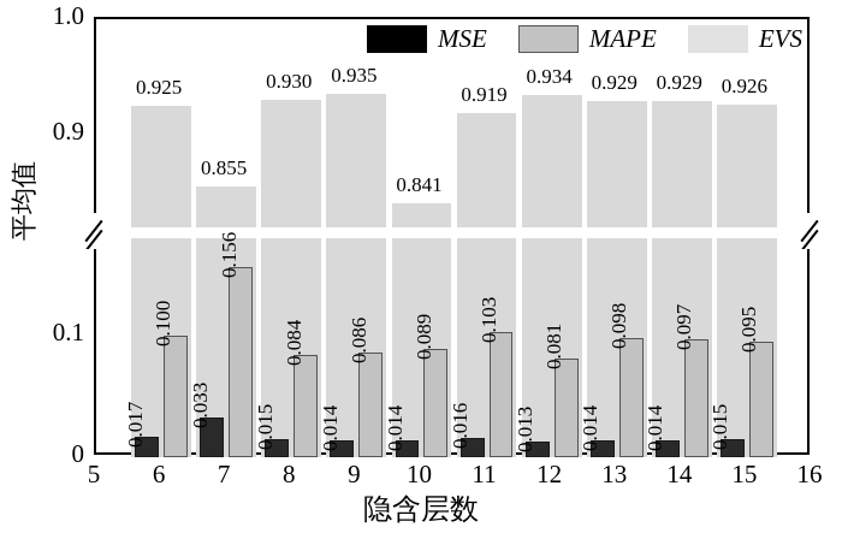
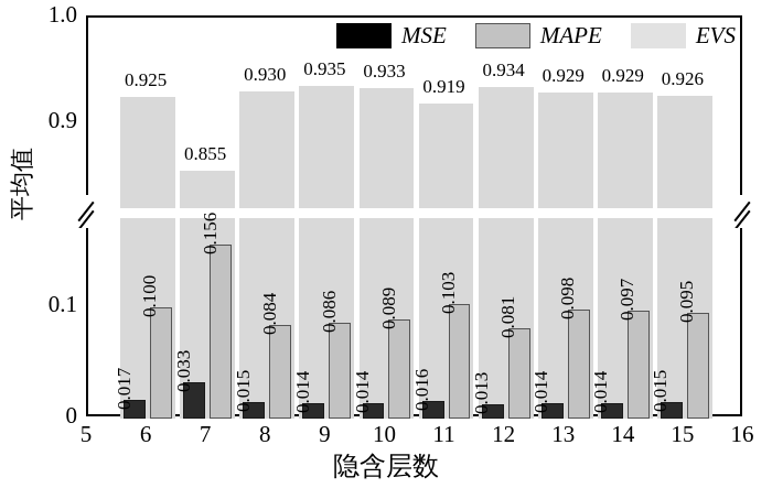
EVS/10: 0.841 -> 0.933
